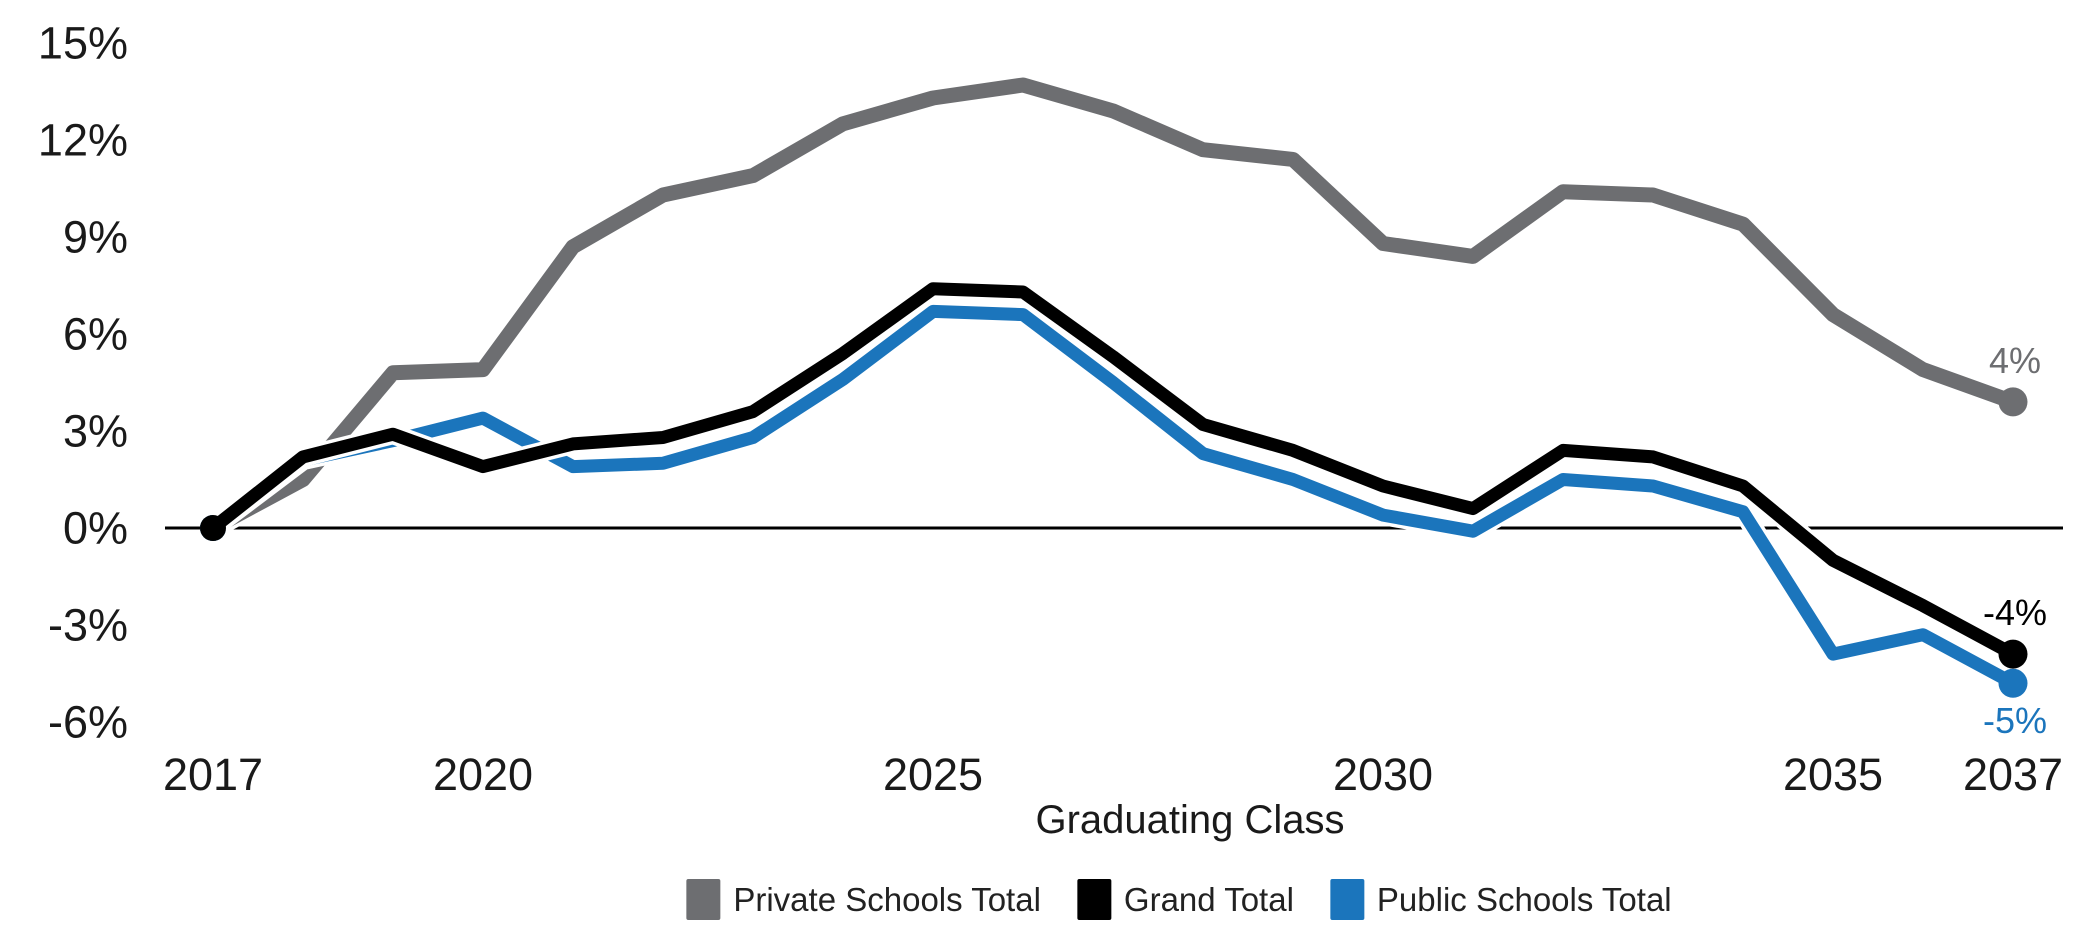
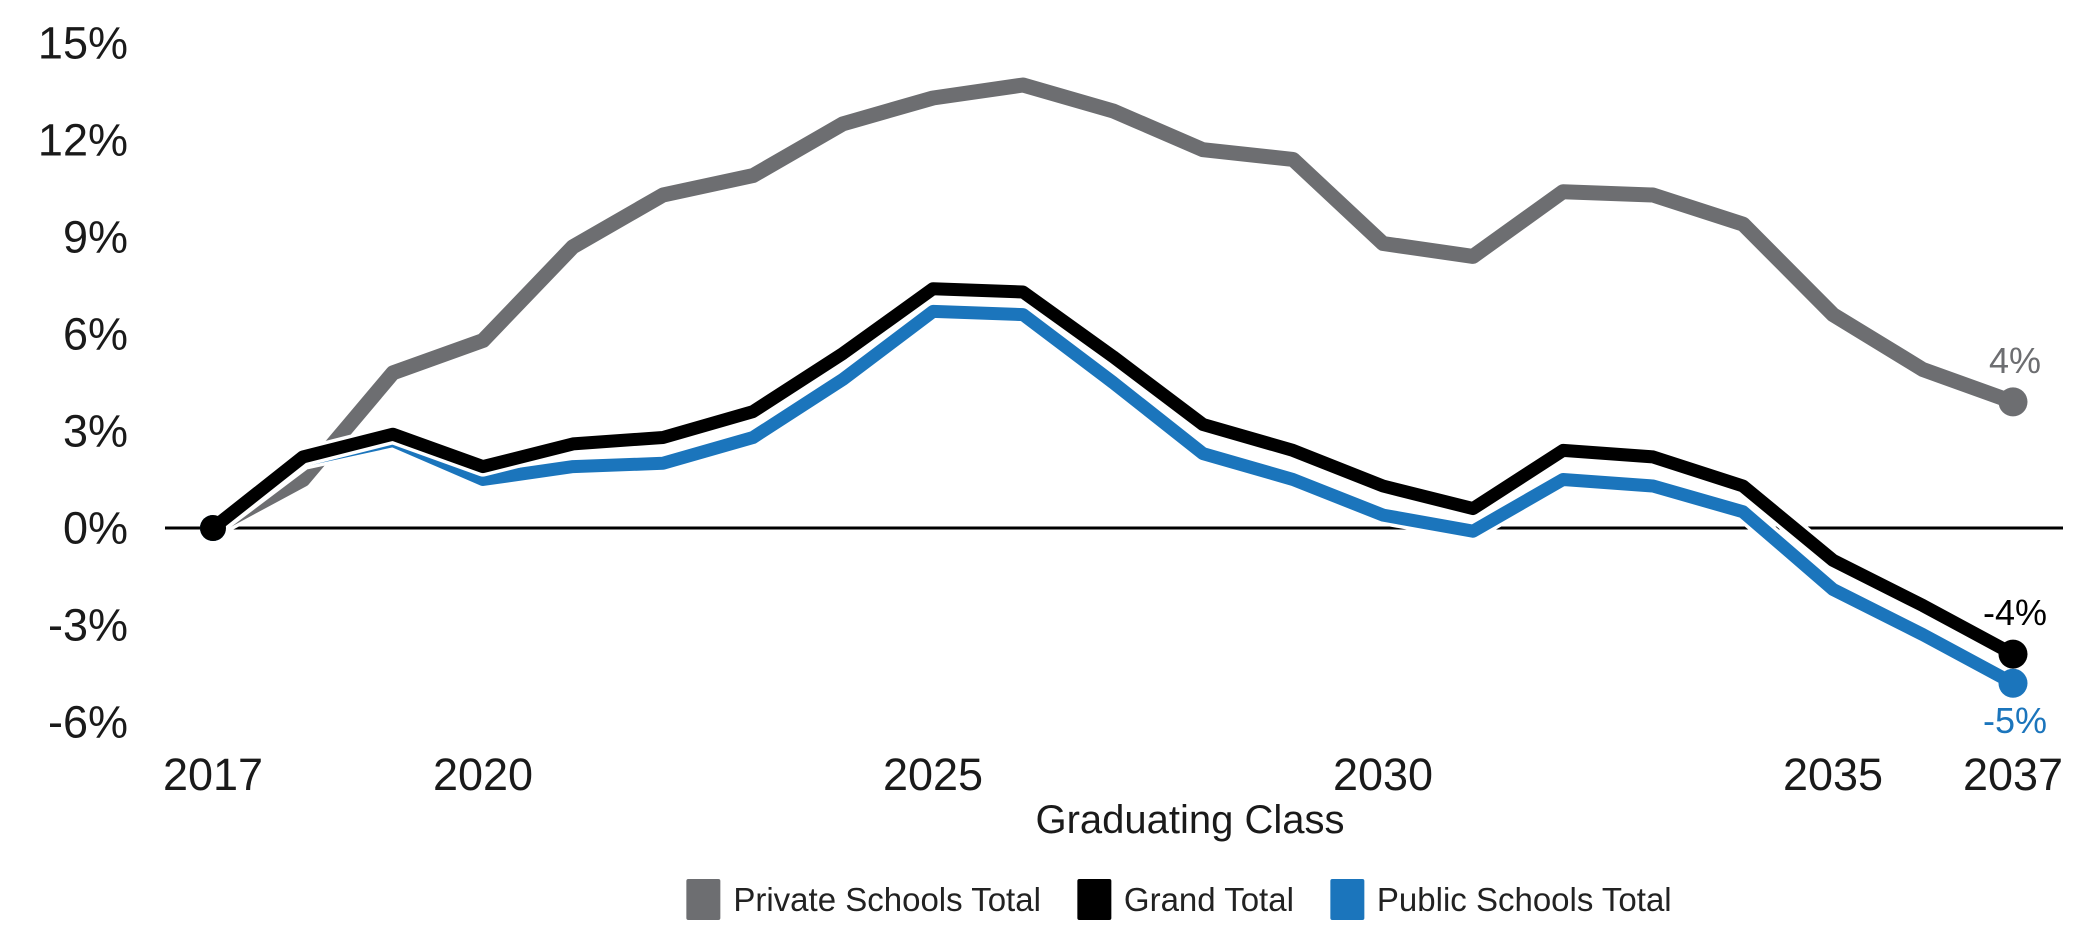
Private Schools Total/2020: 4.9% -> 5.8%
Public Schools Total/2020: 3.4% -> 1.5%
Public Schools Total/2035: -3.9% -> -1.9%
